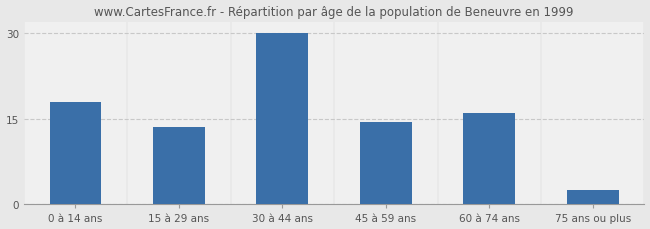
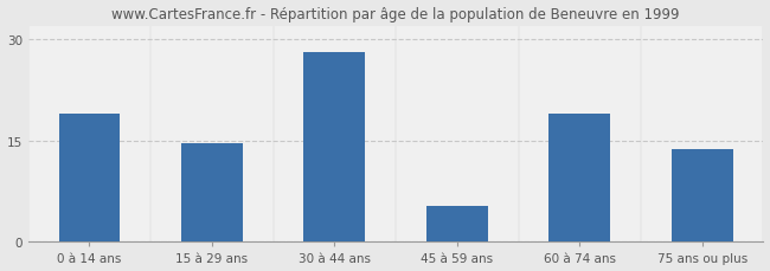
0 à 14 ans: 18.0 -> 19.0
15 à 29 ans: 13.5 -> 14.6
30 à 44 ans: 30.0 -> 28.0
45 à 59 ans: 14.5 -> 5.4
60 à 74 ans: 16.0 -> 19.0
75 ans ou plus: 2.5 -> 13.8
